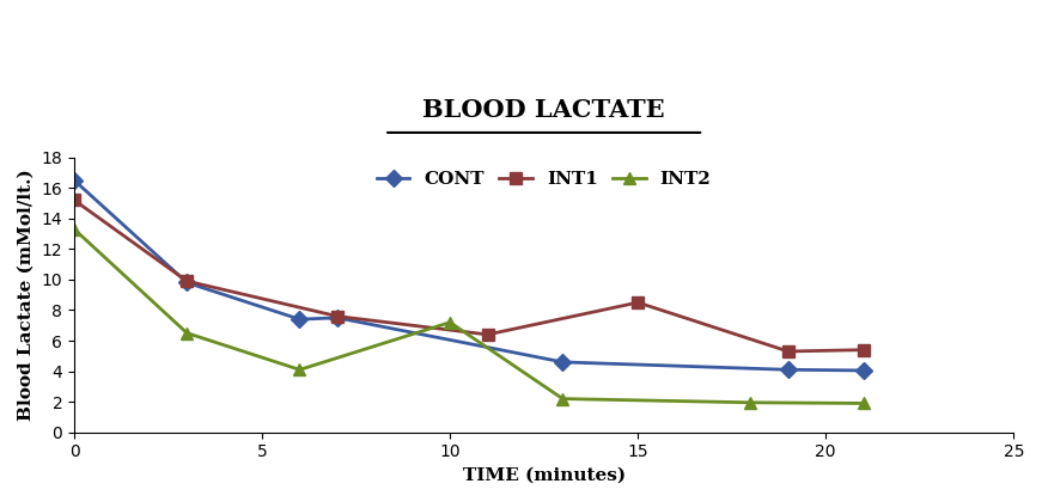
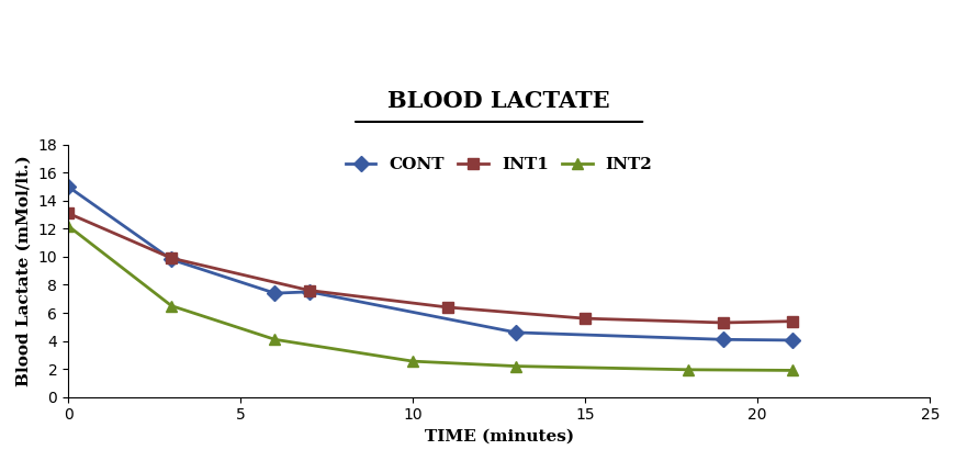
CONT/0: 16.5 -> 15.0
INT1/0: 15.2 -> 13.1
INT2/0: 13.3 -> 12.2
INT2/10: 7.2 -> 2.5
INT1/15: 8.5 -> 5.6
